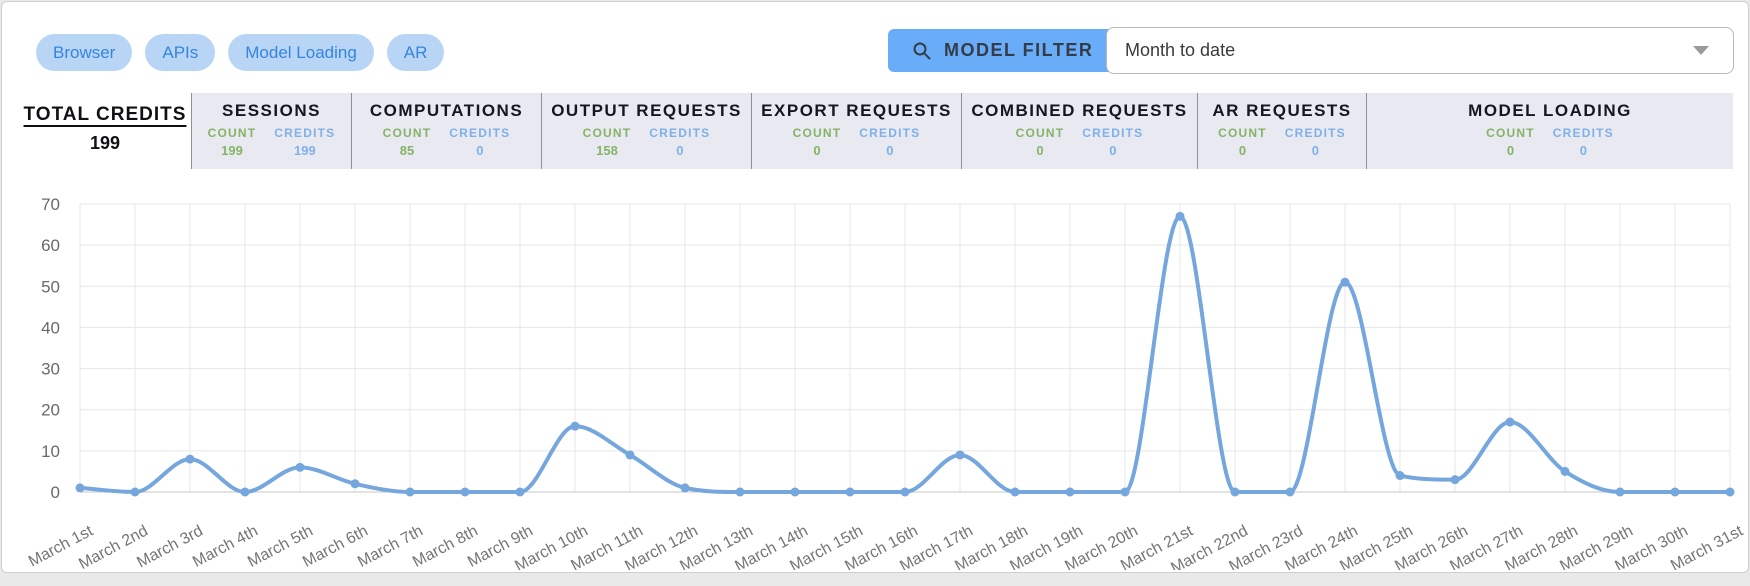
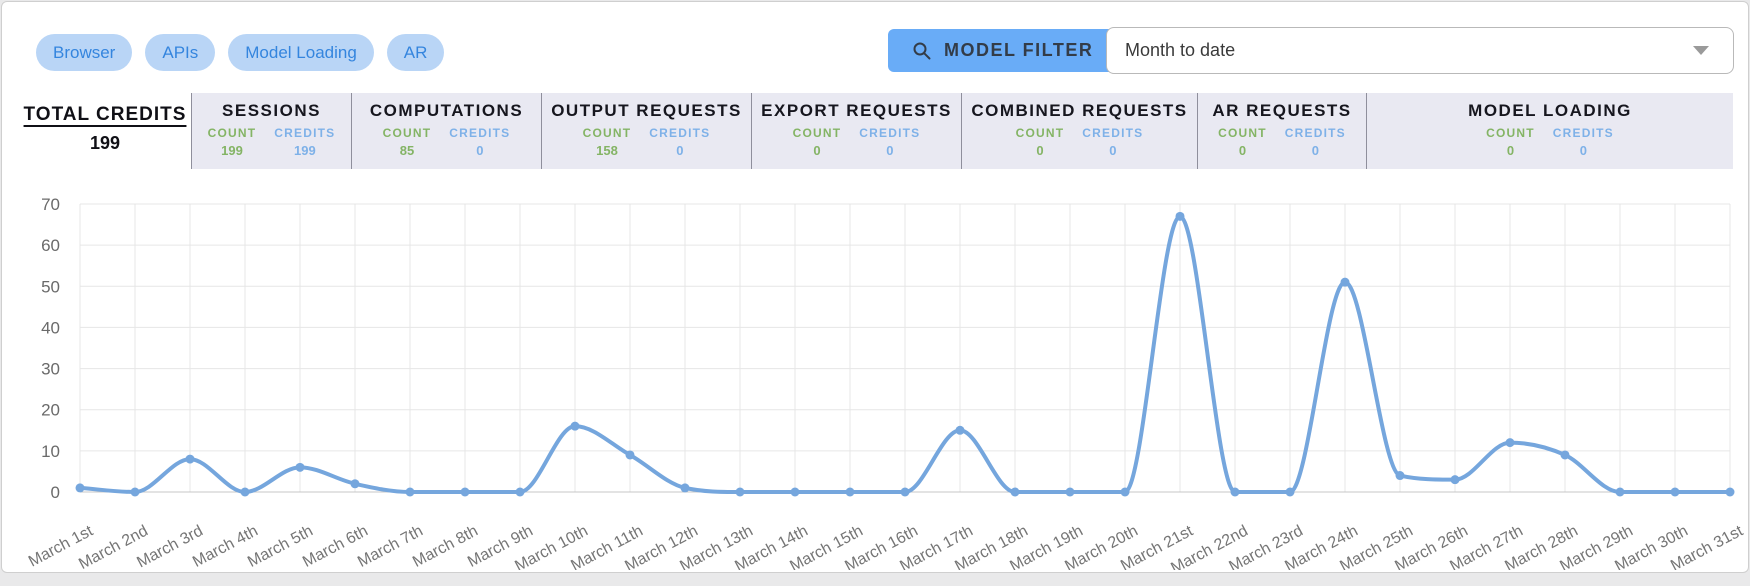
March 17th: 9 -> 15
March 27th: 17 -> 12
March 28th: 5 -> 9
